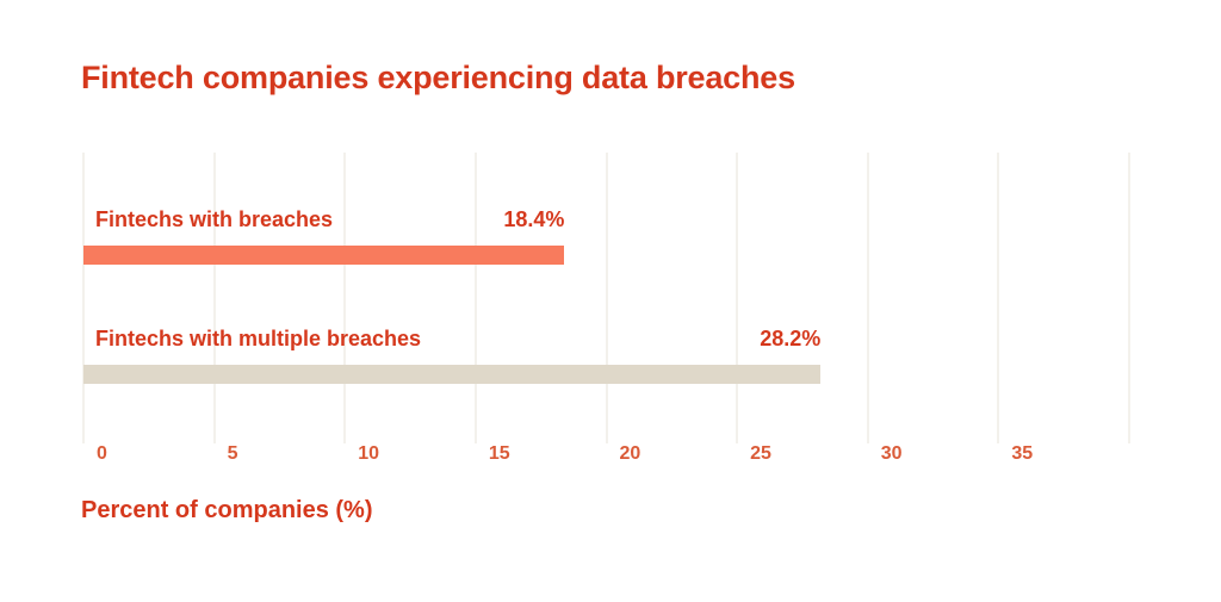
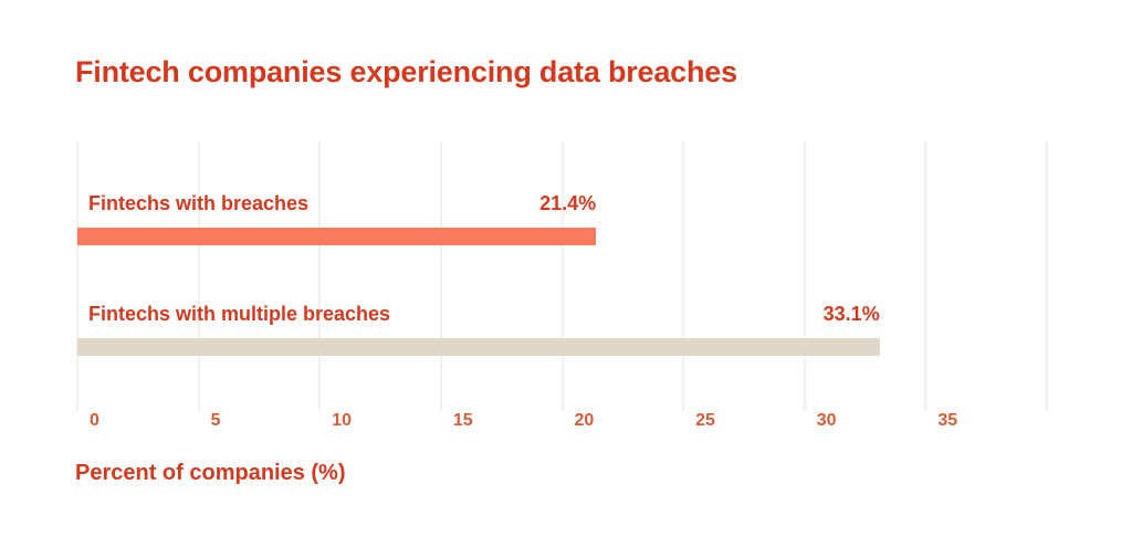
Fintechs with breaches: 18.4% -> 21.4%
Fintechs with multiple breaches: 28.2% -> 33.1%
